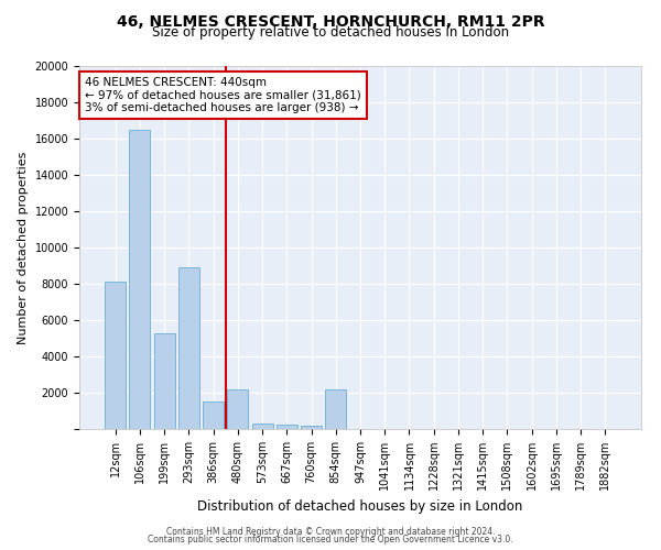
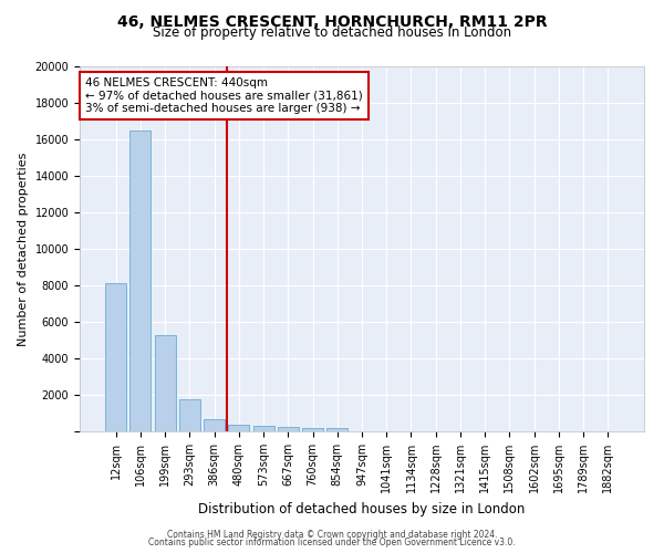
293sqm: 8900 -> 1800
386sqm: 1500 -> 700
480sqm: 2200 -> 400
854sqm: 2200 -> 200
